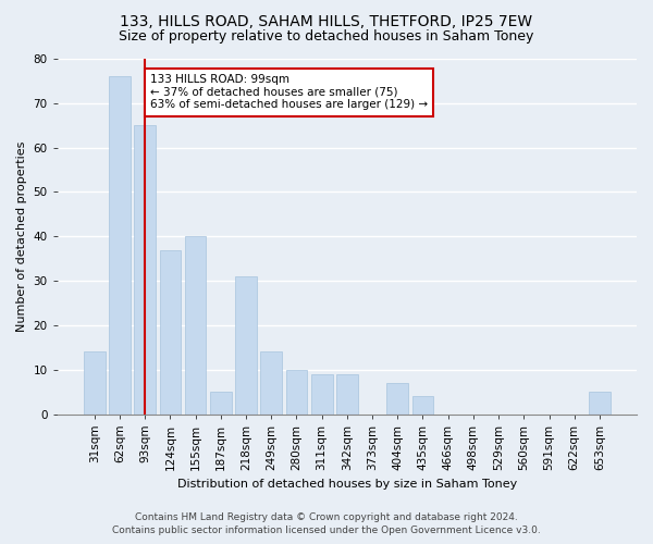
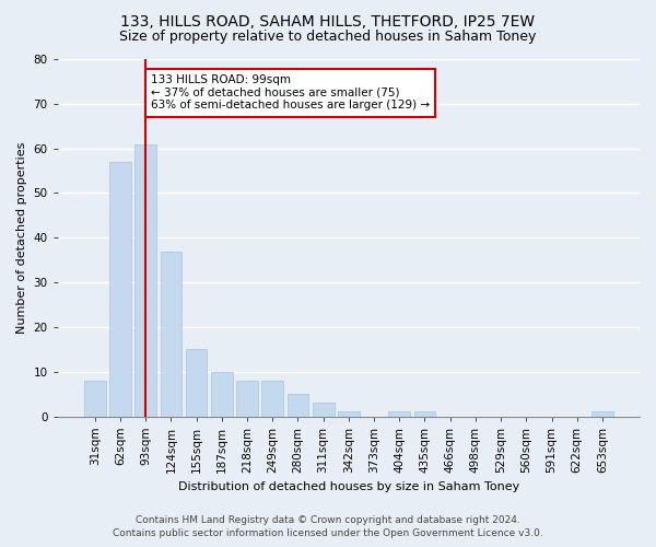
31sqm: 14 -> 8
62sqm: 76 -> 57
93sqm: 65 -> 61
155sqm: 40 -> 15
187sqm: 5 -> 10
218sqm: 31 -> 8
249sqm: 14 -> 8
280sqm: 10 -> 5
311sqm: 9 -> 3
342sqm: 9 -> 1
404sqm: 7 -> 1
435sqm: 4 -> 1
653sqm: 5 -> 1
